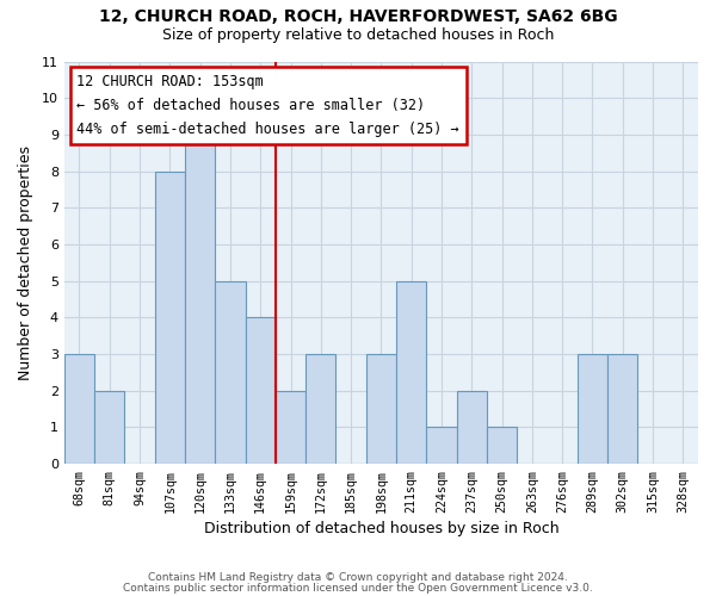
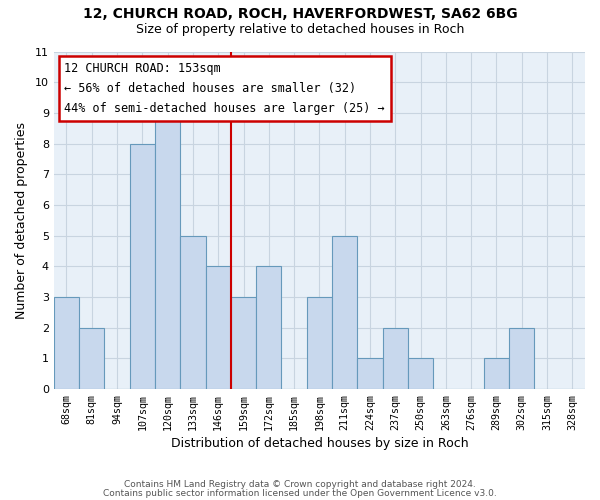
159sqm: 2 -> 3
172sqm: 3 -> 4
289sqm: 3 -> 1
302sqm: 3 -> 2
